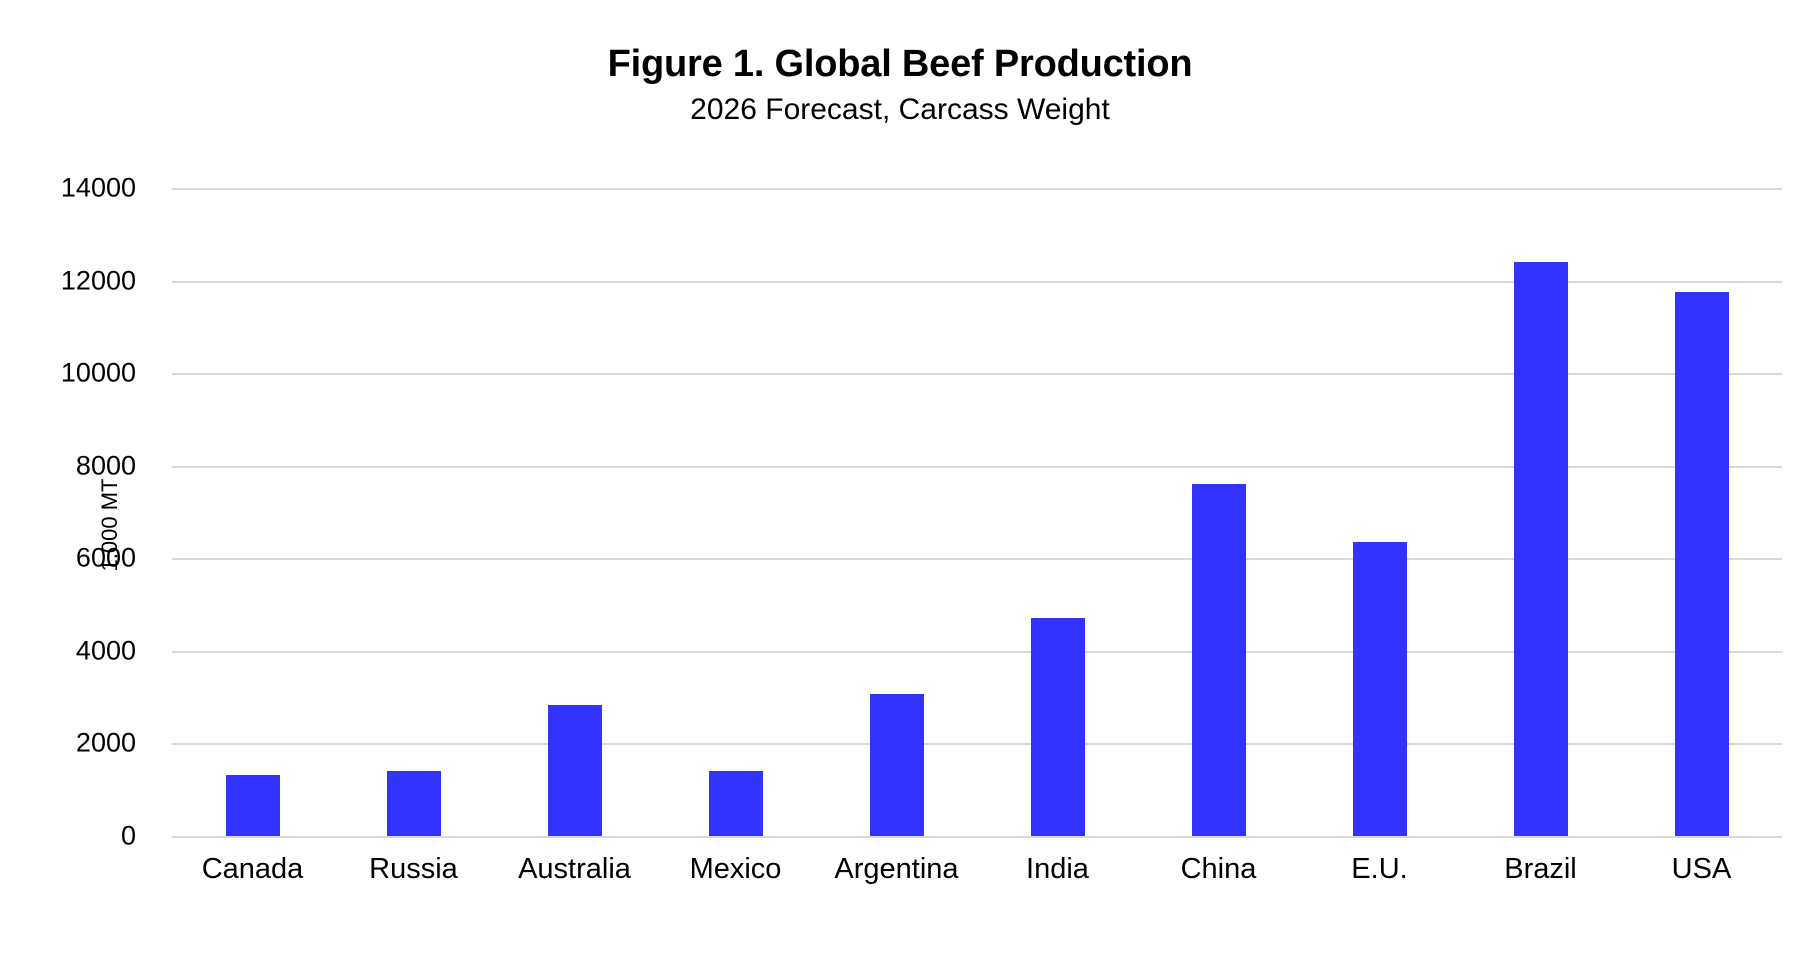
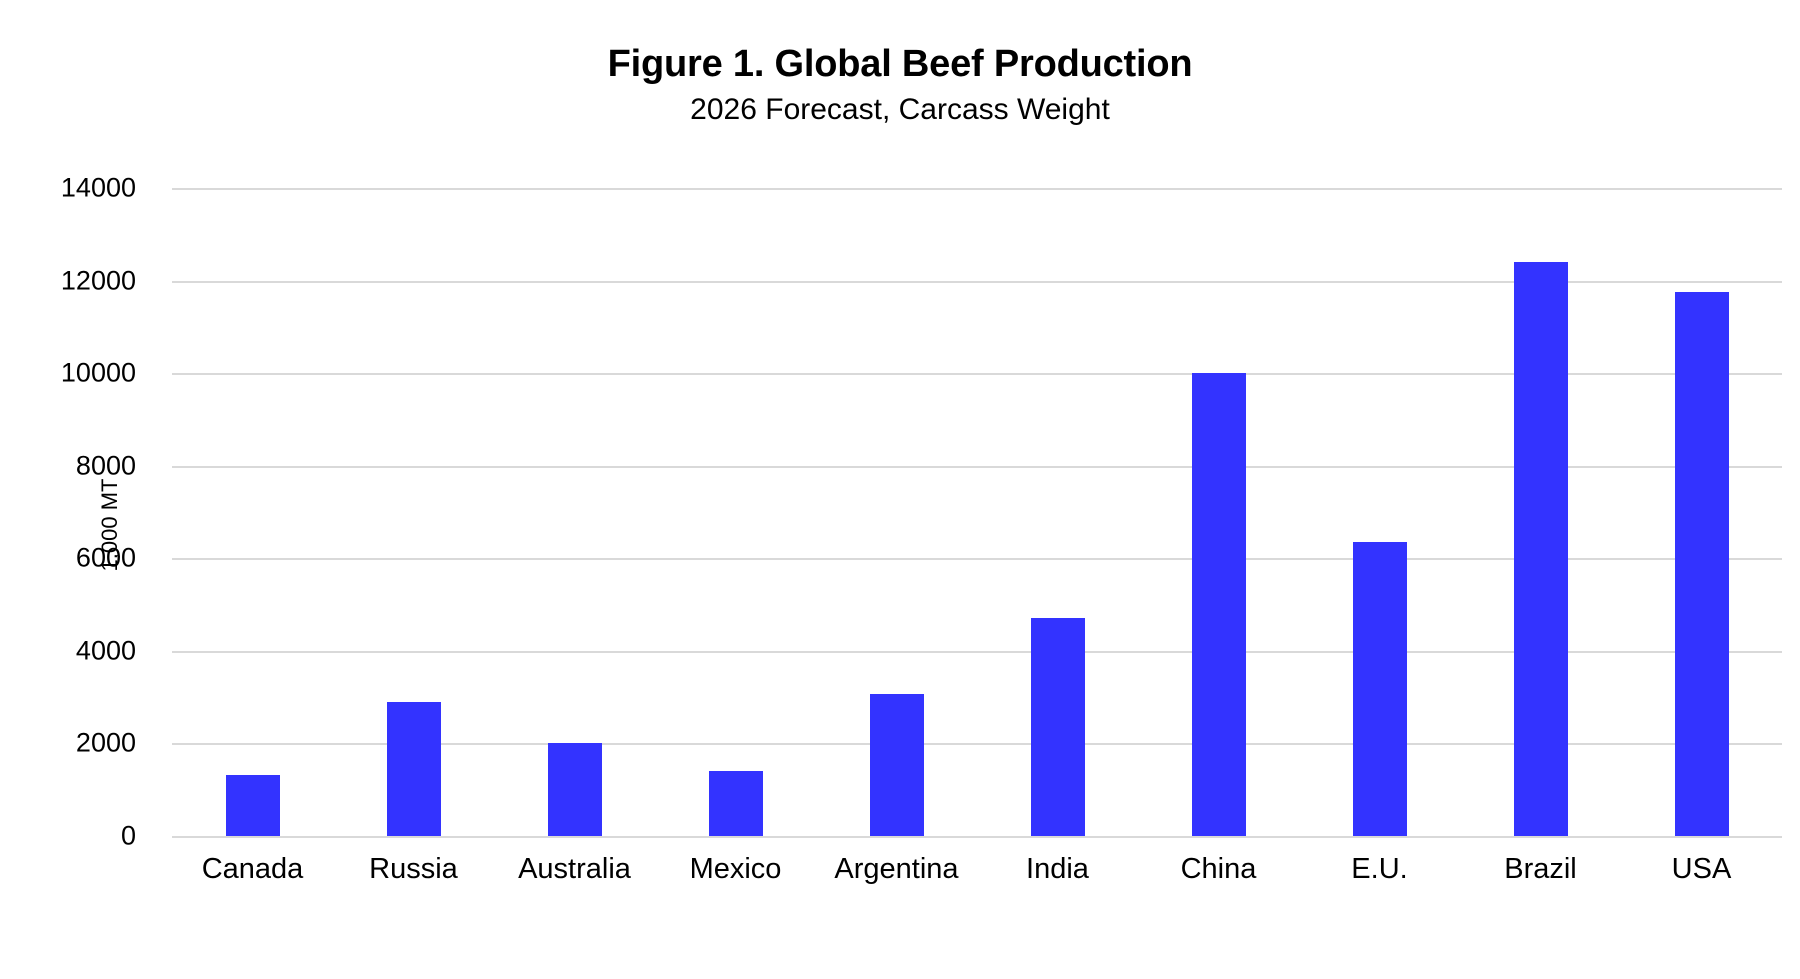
Russia: 1400 -> 2900
Australia: 2800 -> 2000
China: 7600 -> 10000
